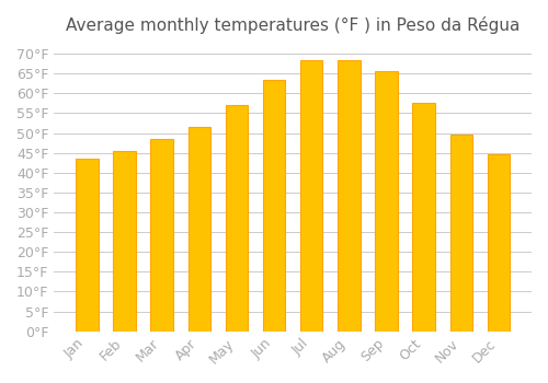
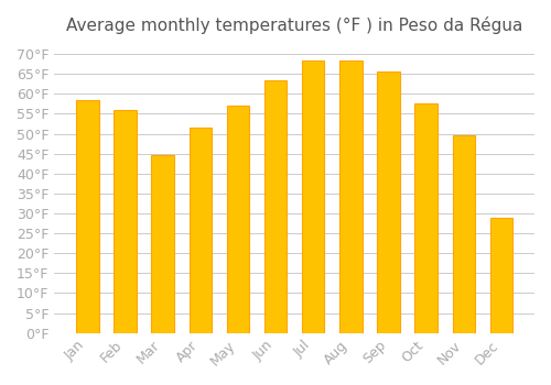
Jan: 43.5°F -> 58.5°F
Feb: 45.5°F -> 56.0°F
Mar: 48.5°F -> 44.5°F
Dec: 44.5°F -> 29.0°F
